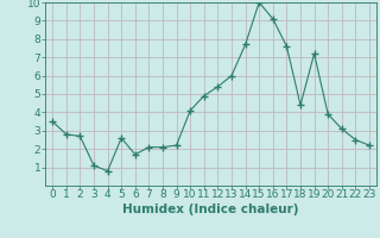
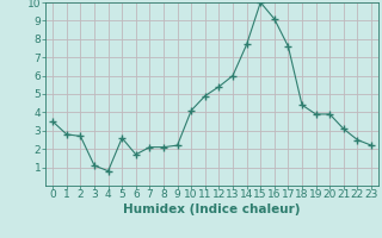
19: 7.2 -> 3.9
